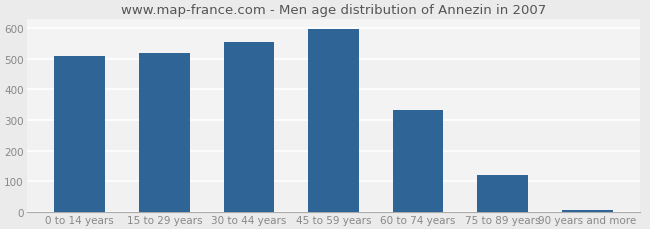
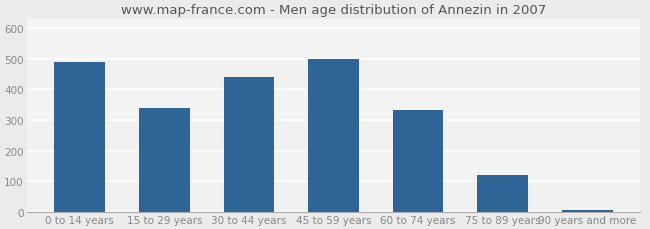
0 to 14 years: 510 -> 490
15 to 29 years: 518 -> 340
30 to 44 years: 555 -> 440
45 to 59 years: 597 -> 500
